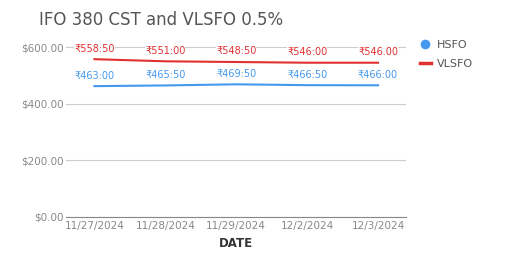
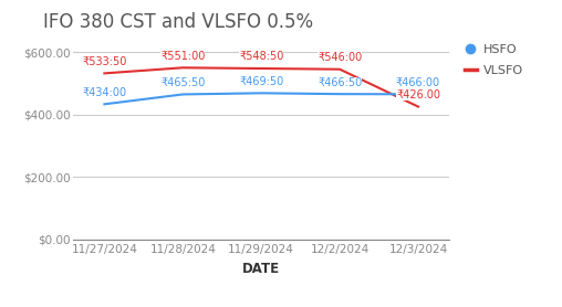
VLSFO/11/27/2024: 558 -> 533
HSFO/11/27/2024: 463 -> 434
VLSFO/12/3/2024: ₹546.00 -> ₹426.00
